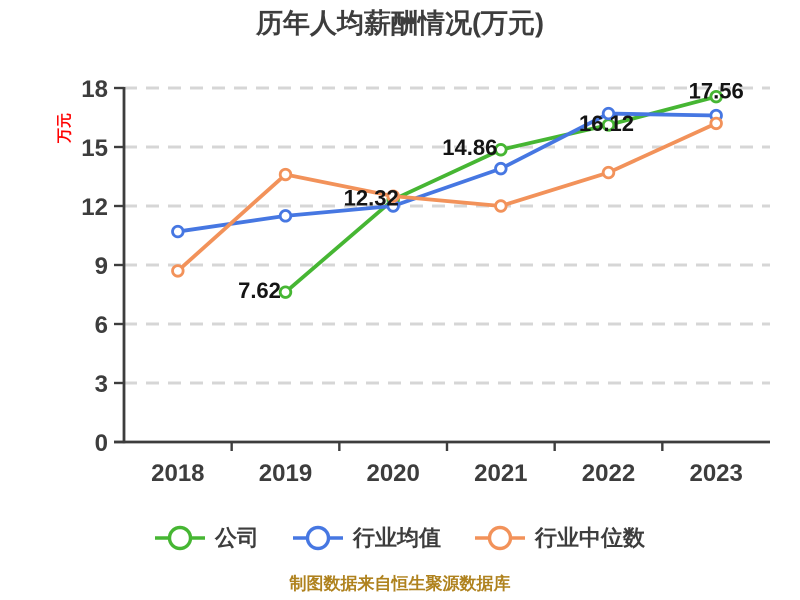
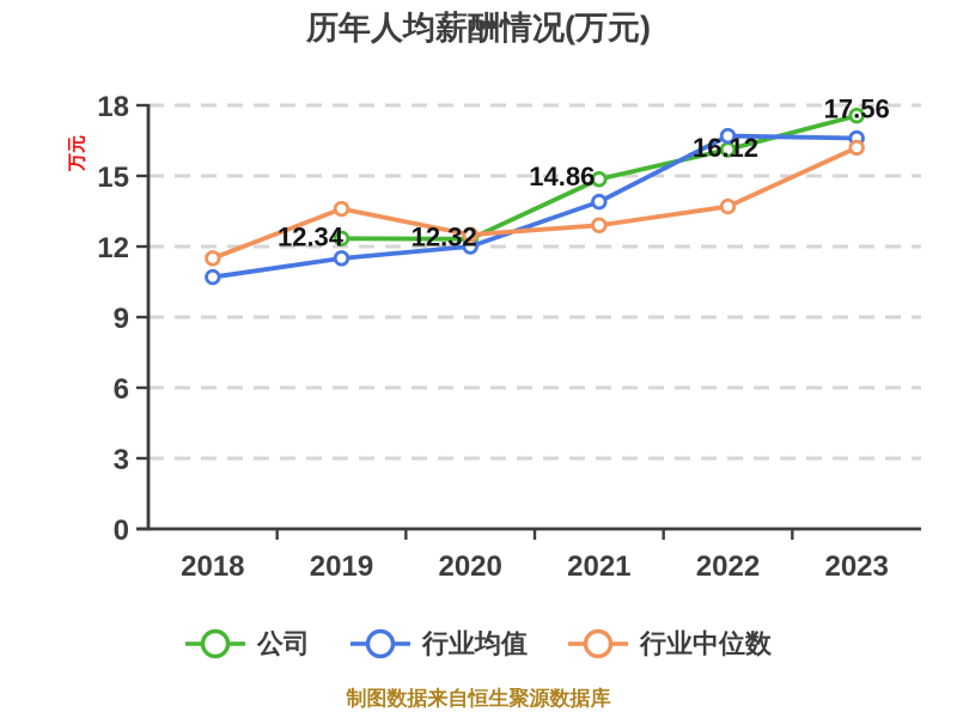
行业中位数/2018: 8.7 -> 11.5
公司/2019: 7.62 -> 12.34
行业中位数/2021: 12.0 -> 12.9
